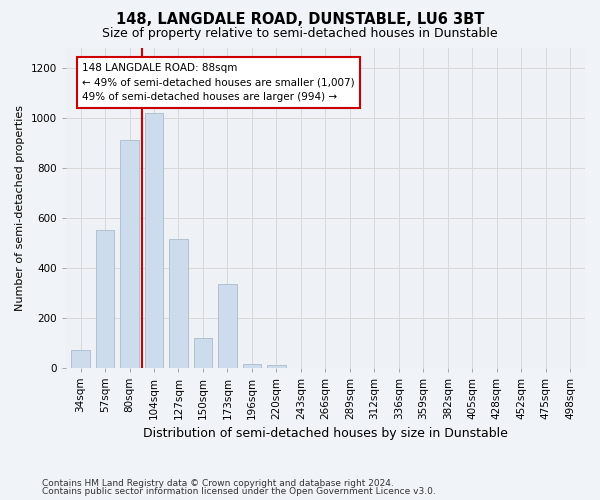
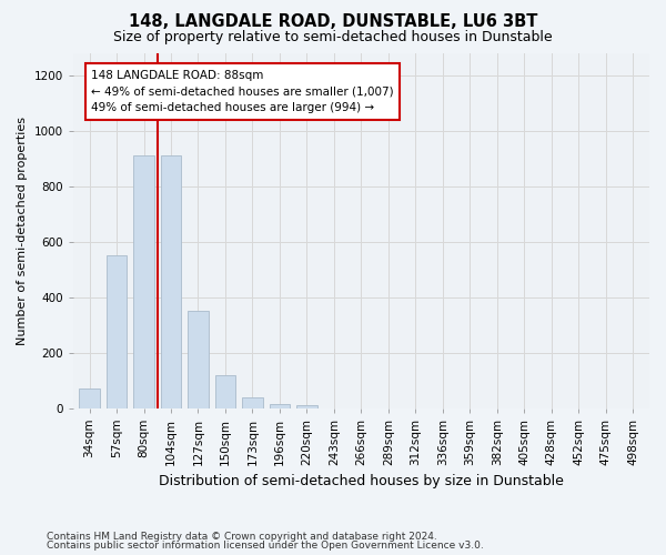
104sqm: 1020 -> 910
127sqm: 515 -> 350
173sqm: 335 -> 40
